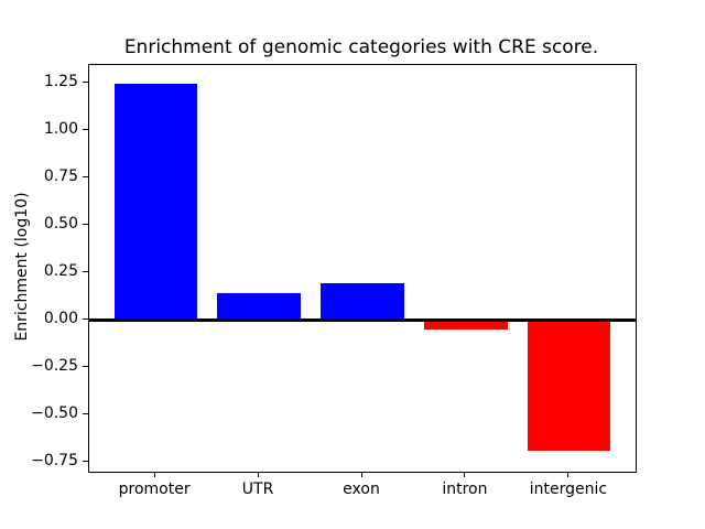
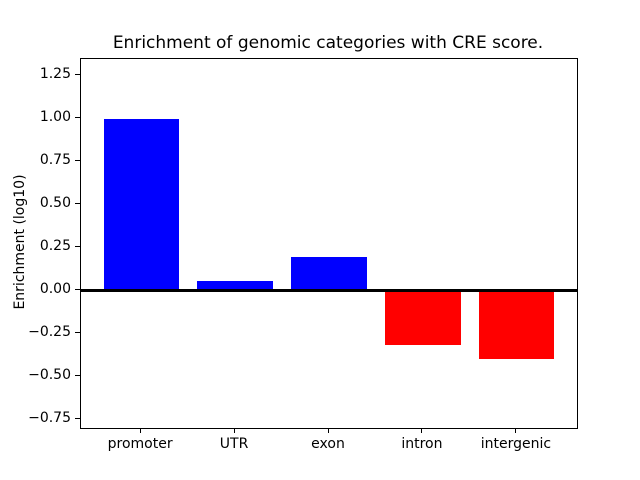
promoter: 1.24 -> 0.99
UTR: 0.14 -> 0.05
intron: -0.05 -> -0.32
intergenic: -0.69 -> -0.40
